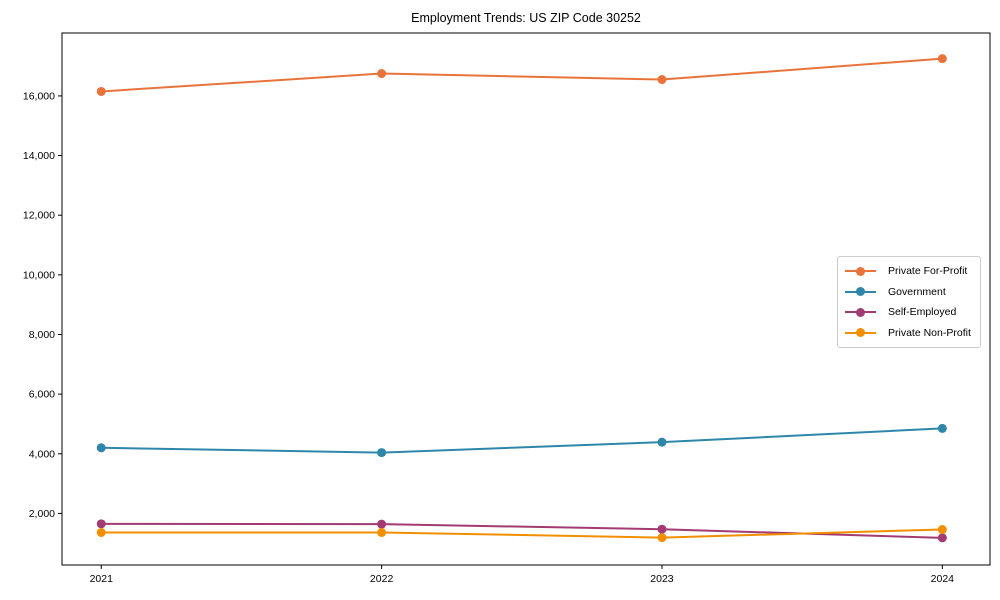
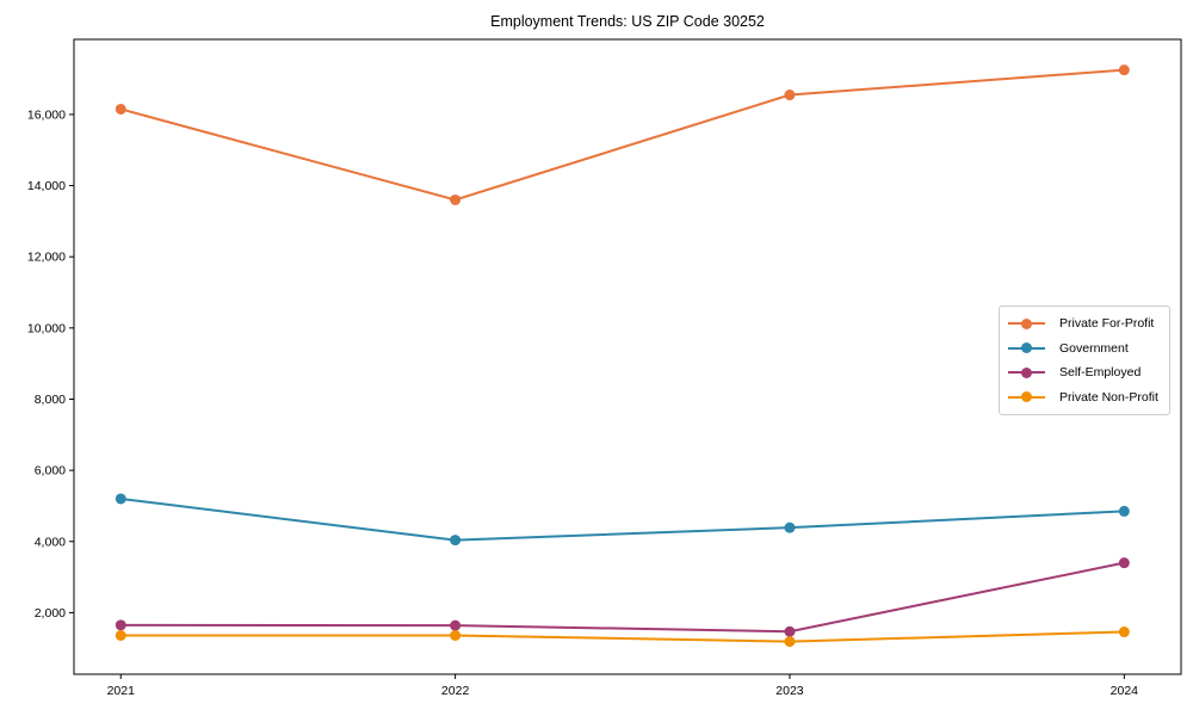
Government/2021: 4200 -> 5200
Private For-Profit/2022: 16800 -> 13600
Self-Employed/2024: 1200 -> 3400
